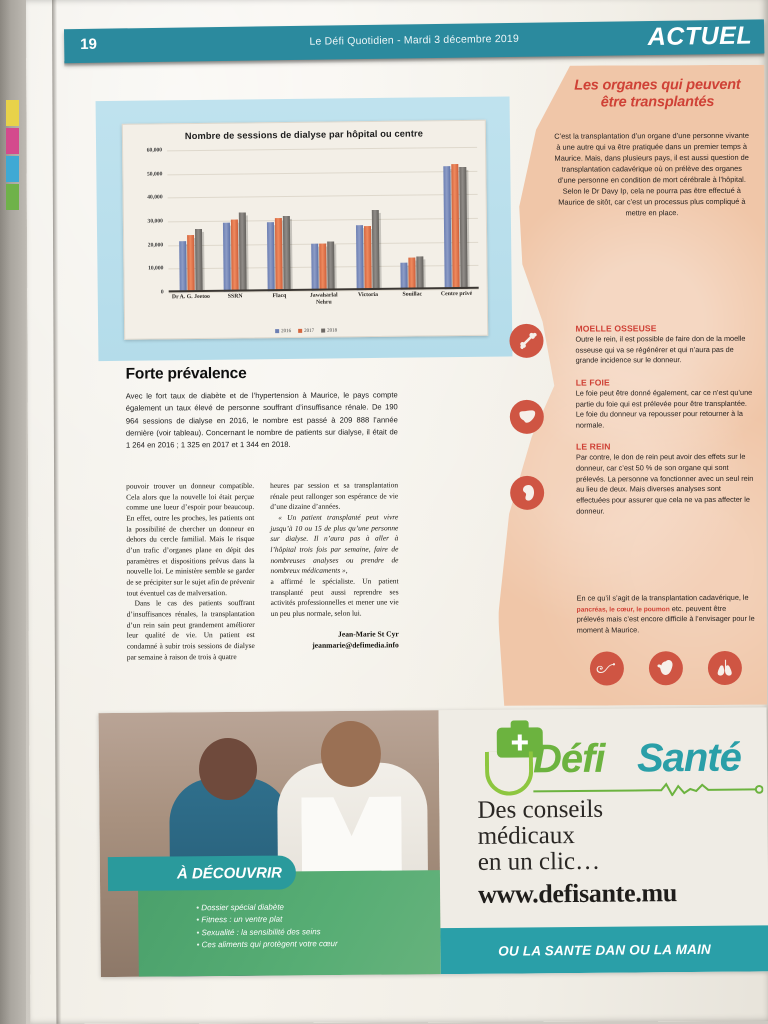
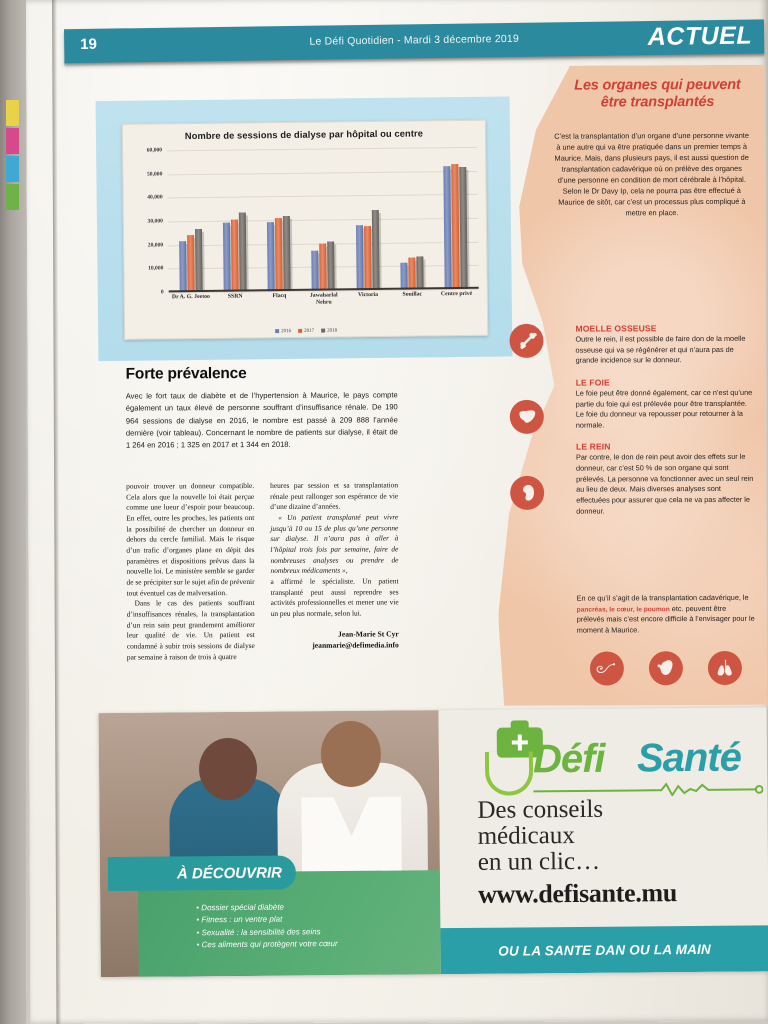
2016/Jawaharlal Nehru: 20000 -> 17000
